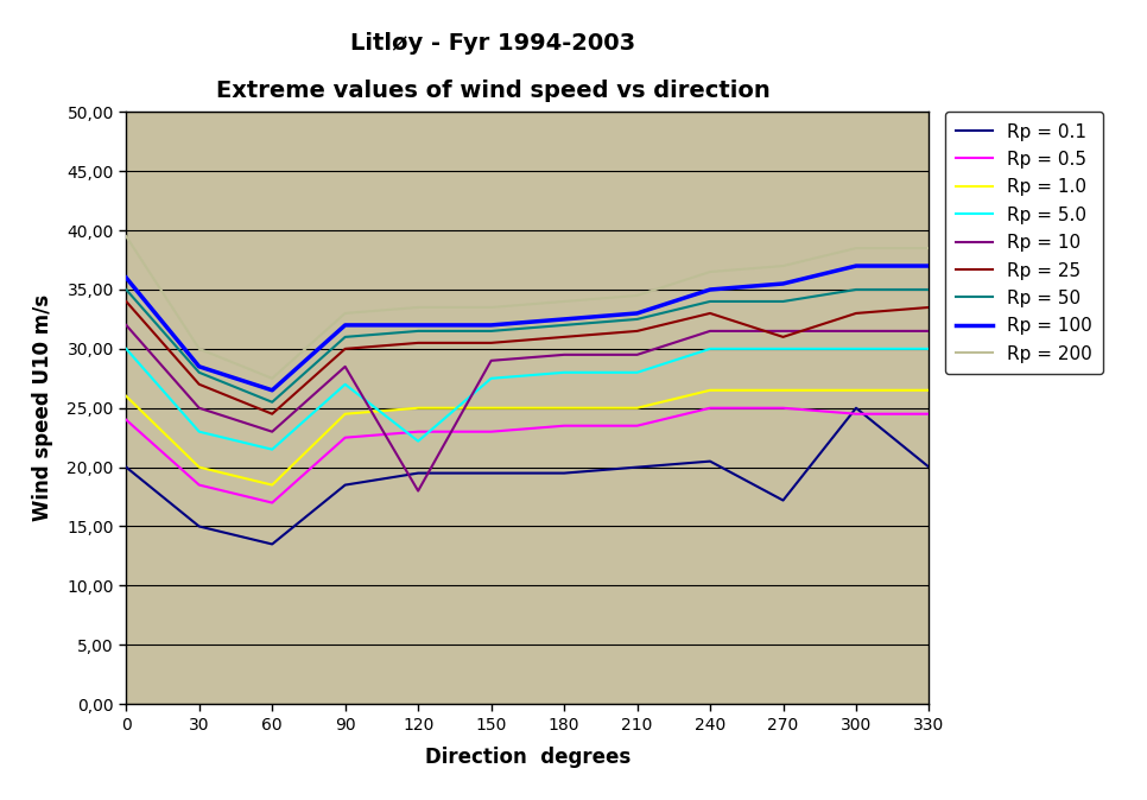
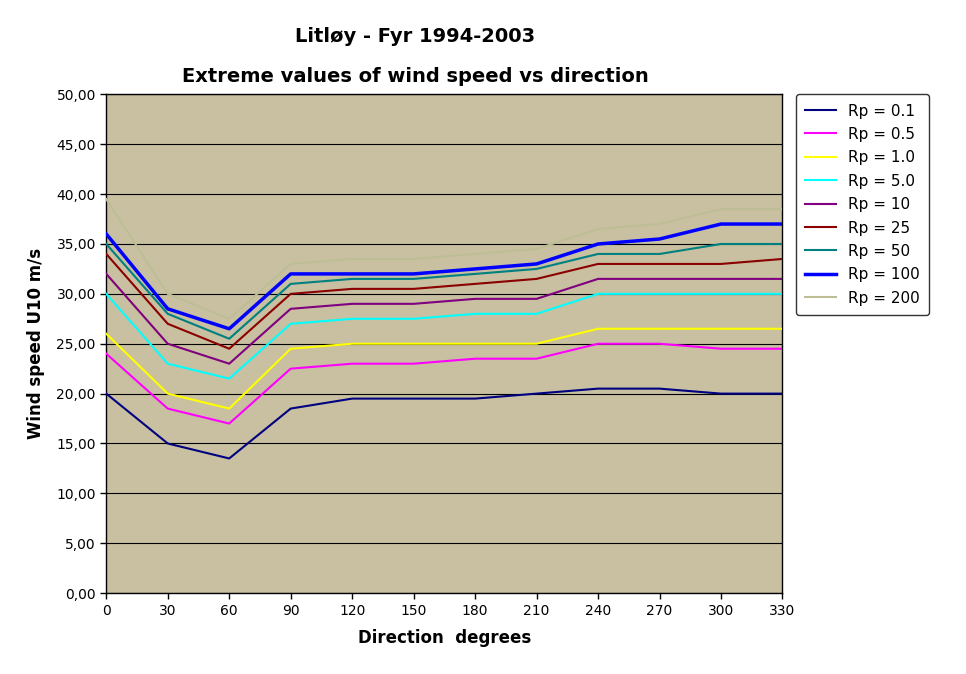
Rp = 5.0/120: 22,2 -> 27,5
Rp = 10/120: 18,0 -> 29,0
Rp = 0.1/270: 17,2 -> 20,5
Rp = 25/270: 31,0 -> 33,0
Rp = 0.1/300: 25,0 -> 20,0
